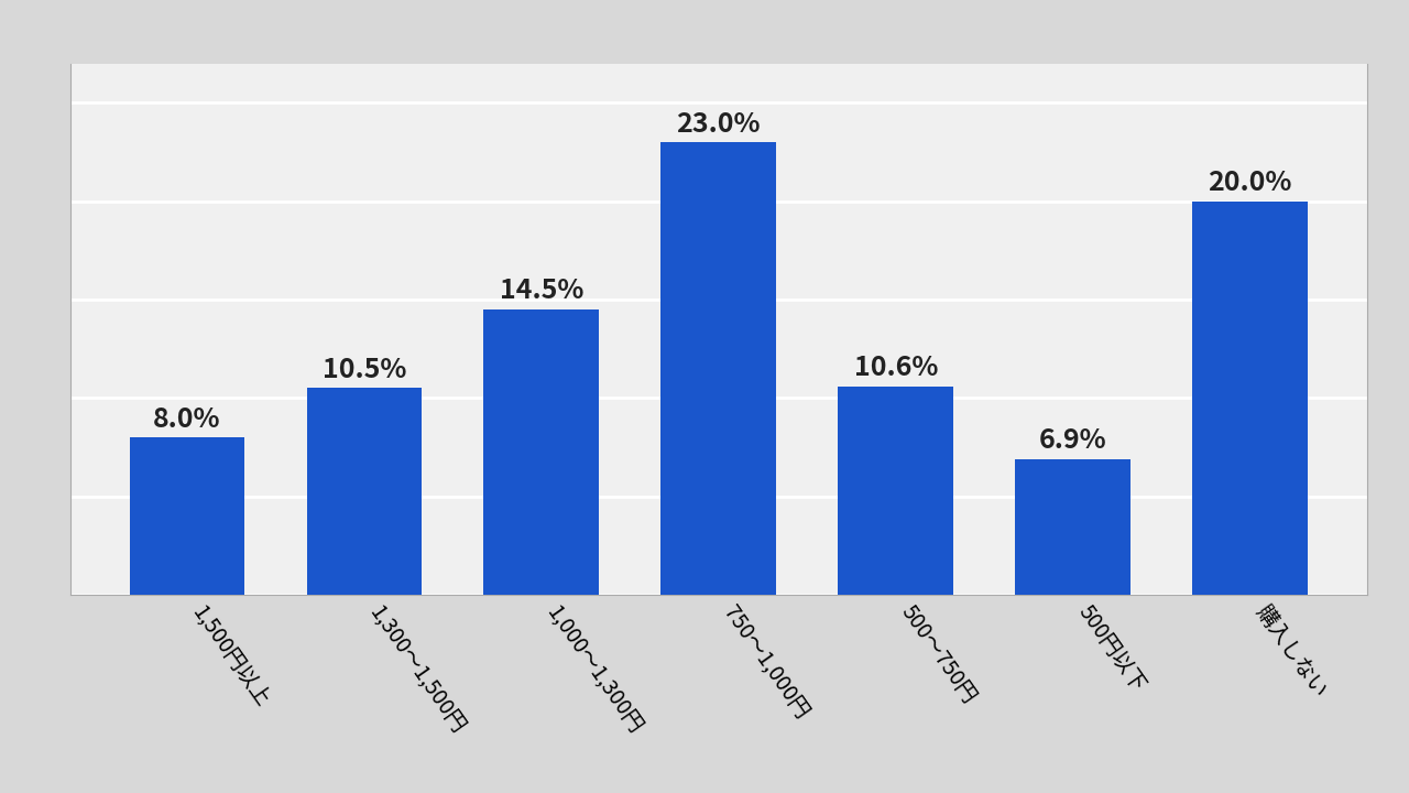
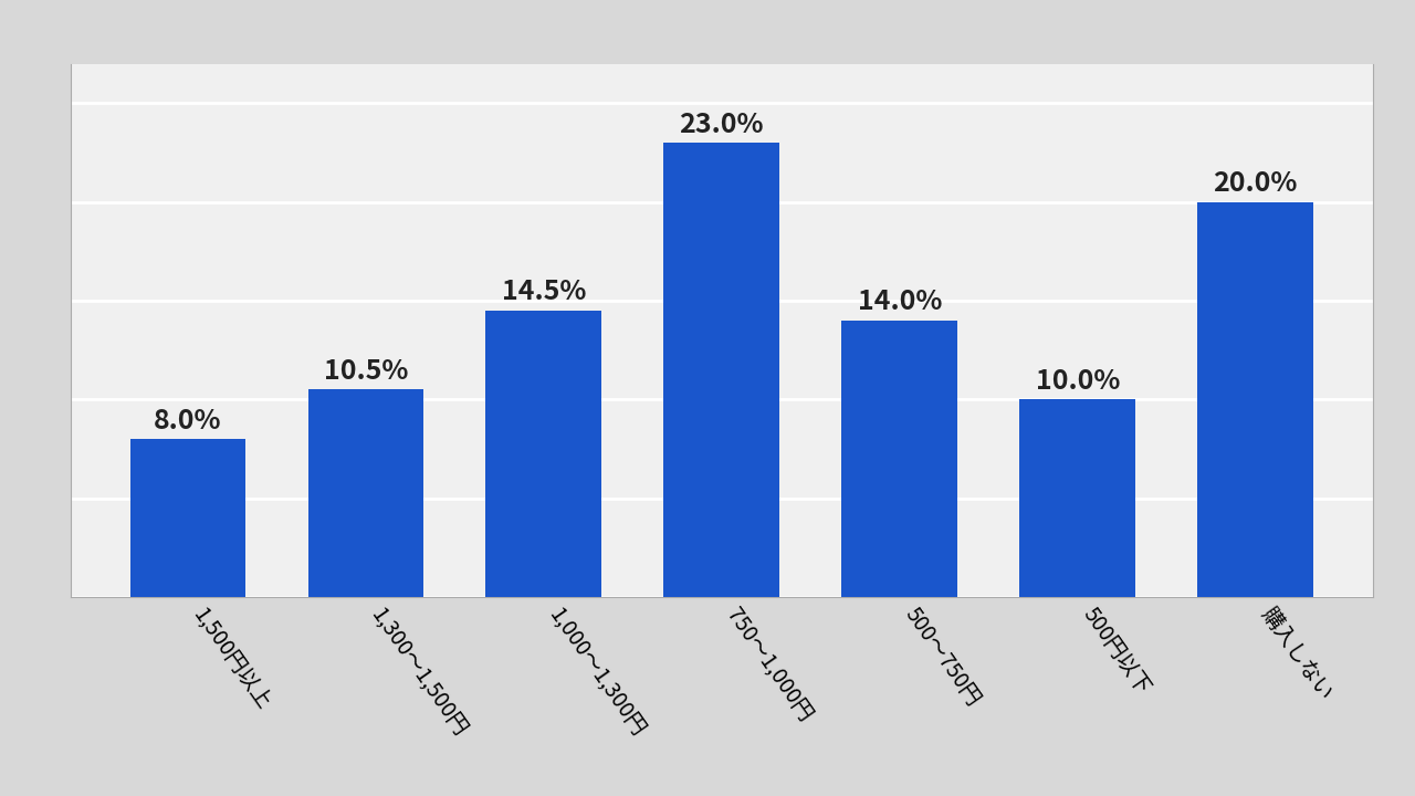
500〜750円: 10.6% -> 14.0%
500円以下: 6.9% -> 10.0%
